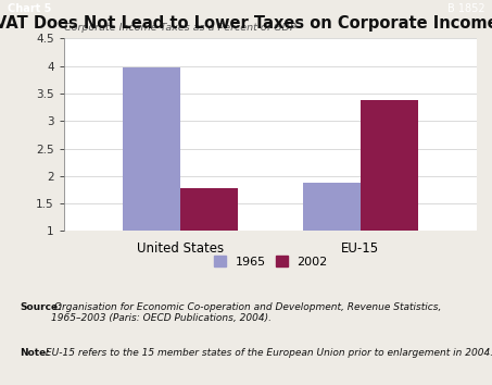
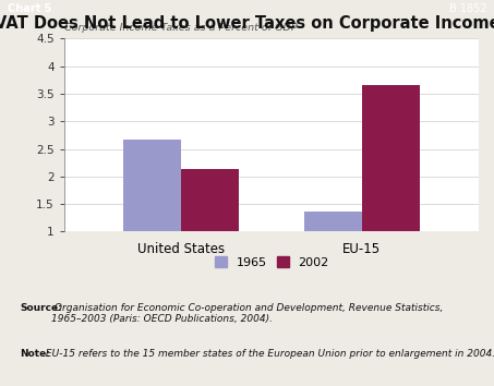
1965/United States: 3.97 -> 2.66
2002/United States: 1.78 -> 2.14
1965/EU-15: 1.87 -> 1.36
2002/EU-15: 3.38 -> 3.66
